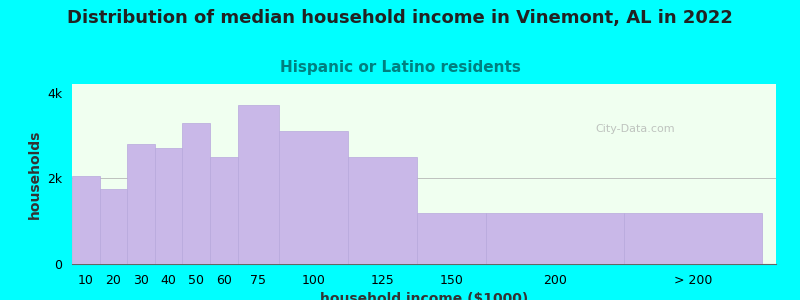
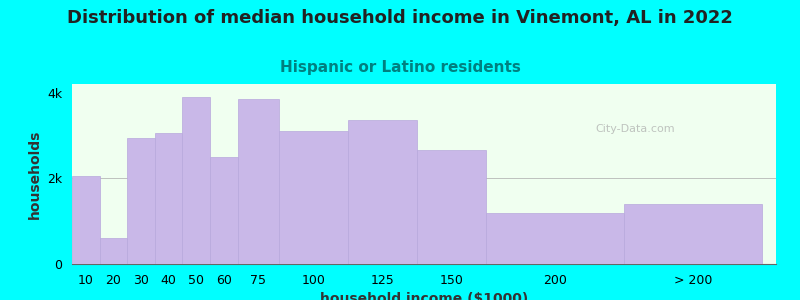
20: 1.75k -> 0.60k
30: 2.80k -> 2.95k
40: 2.70k -> 3.05k
50: 3.30k -> 3.90k
75: 3.70k -> 3.85k
125: 2.50k -> 3.35k
150: 1.20k -> 2.65k
> 200: 1.20k -> 1.40k
